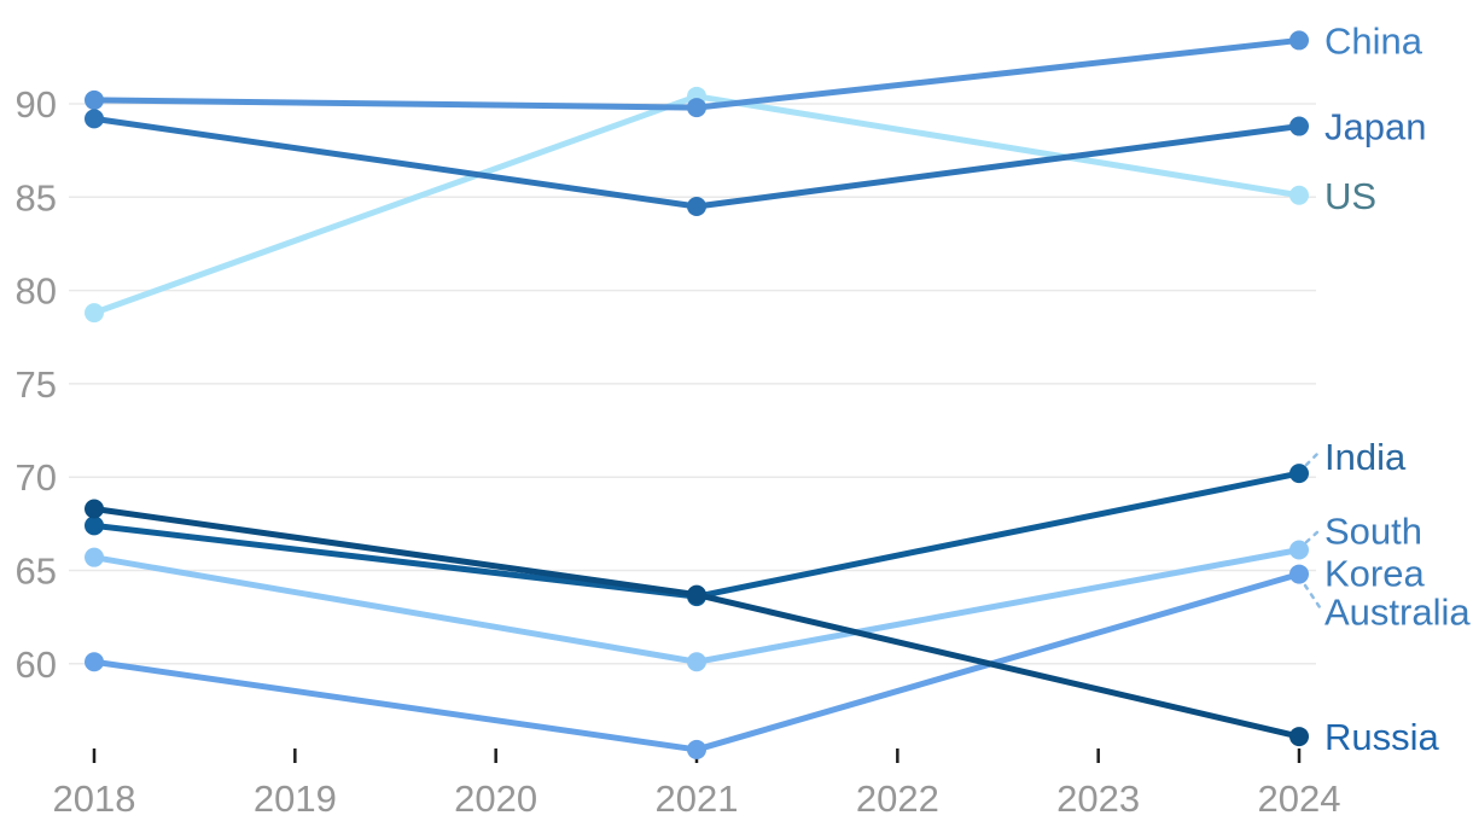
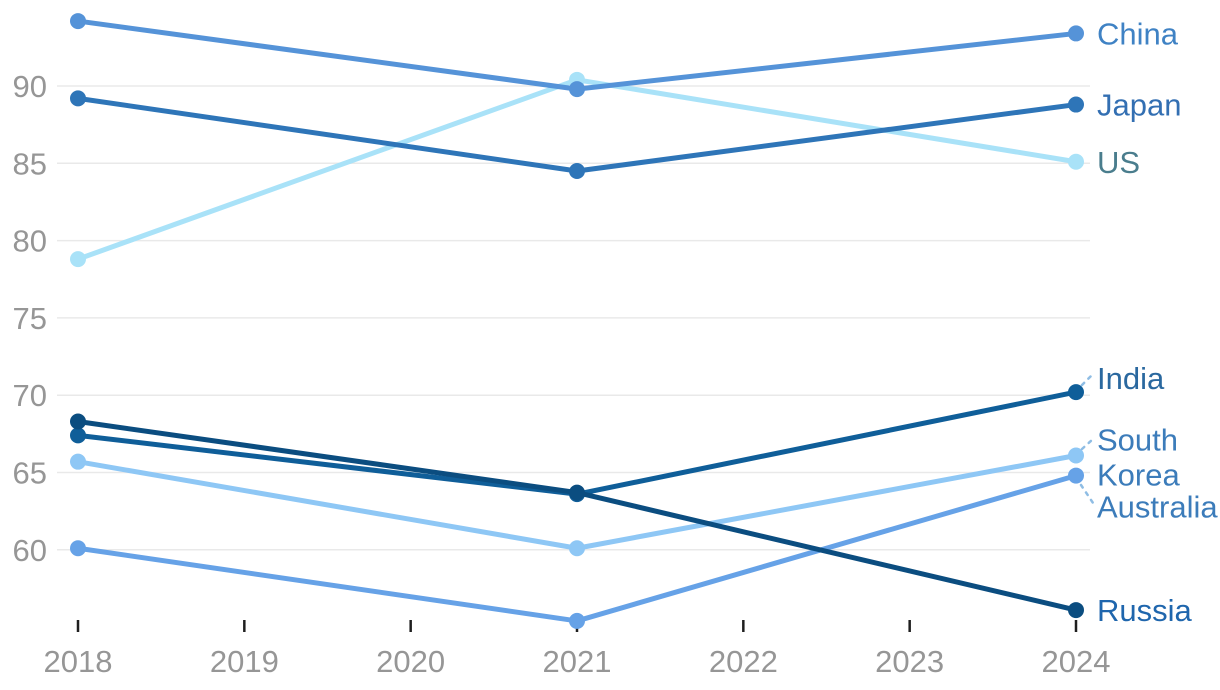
China/2018: 90.2 -> 94.2
